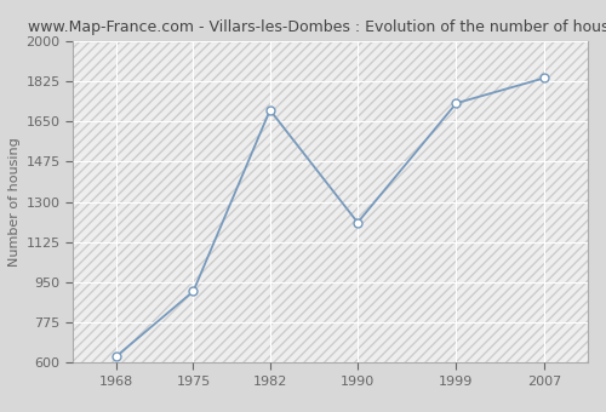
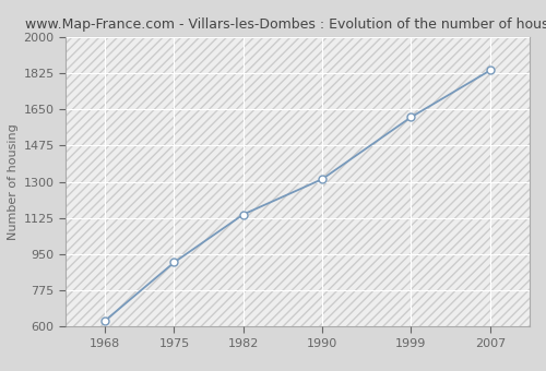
1982: 1700 -> 1140
1990: 1210 -> 1310
1999: 1730 -> 1610
